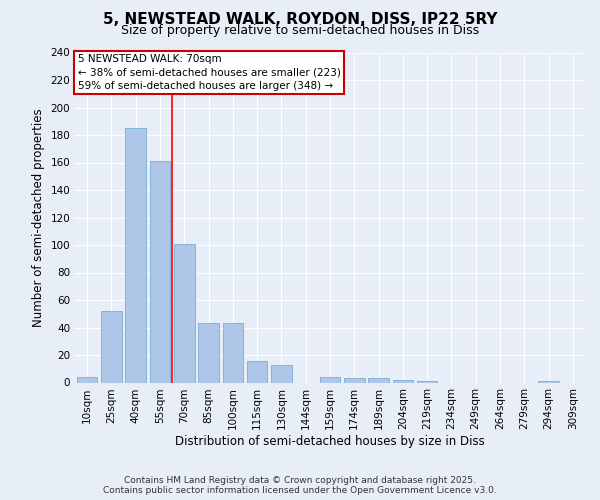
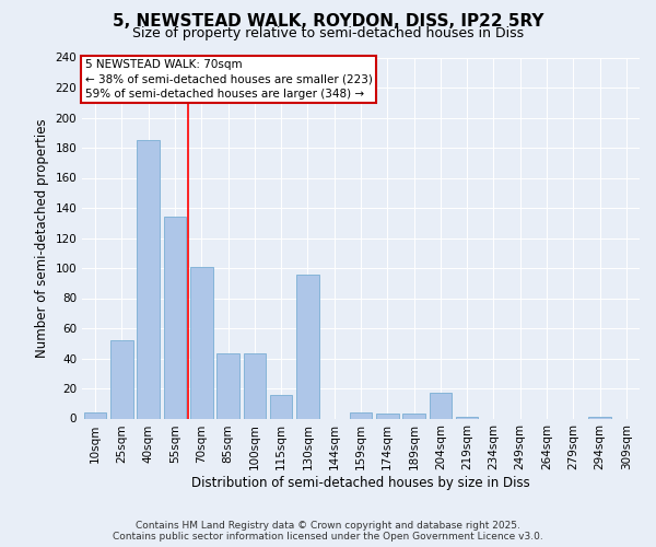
55sqm: 161 -> 134
130sqm: 13 -> 96
204sqm: 2 -> 17
